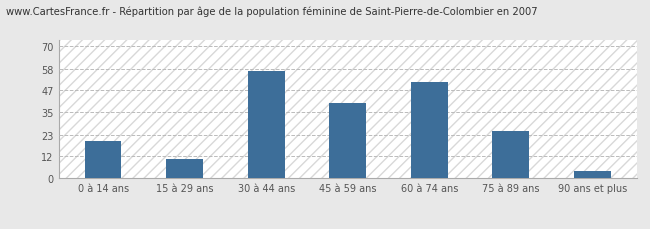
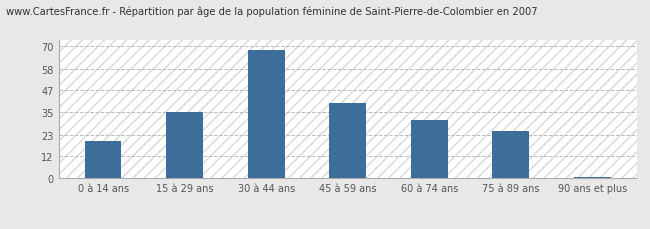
15 à 29 ans: 10 -> 35
30 à 44 ans: 57 -> 68
60 à 74 ans: 51 -> 31
90 ans et plus: 4 -> 1
